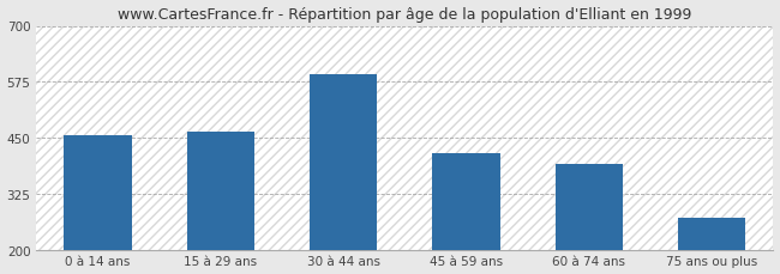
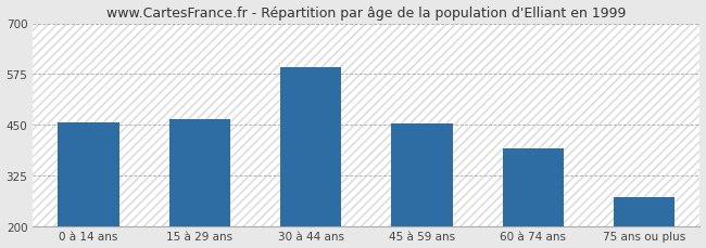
45 à 59 ans: 415 -> 453
